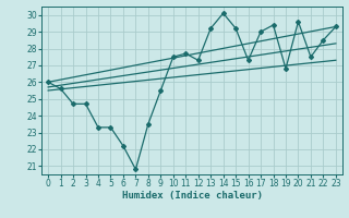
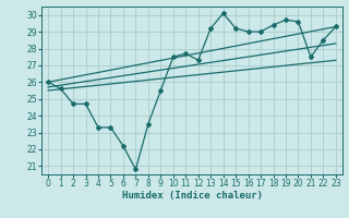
16: 27.3 -> 29.0
19: 26.8 -> 29.7
